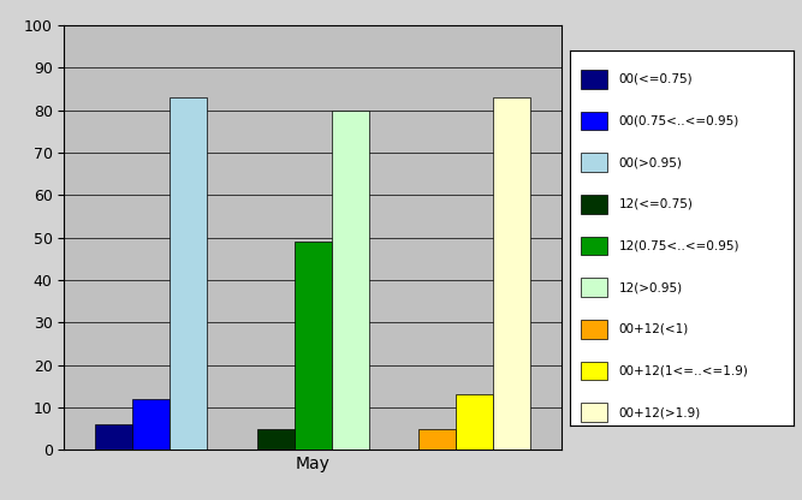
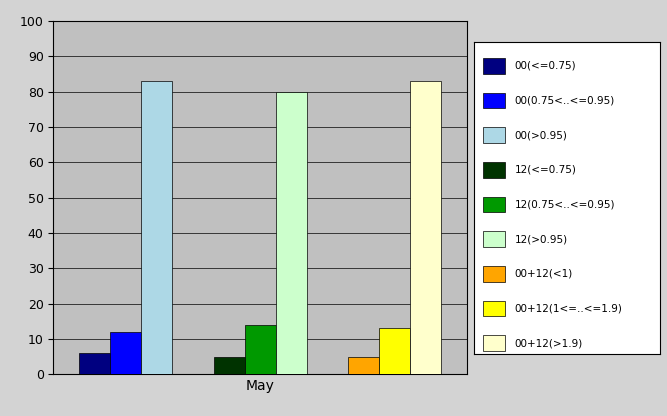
May: 49 -> 14
